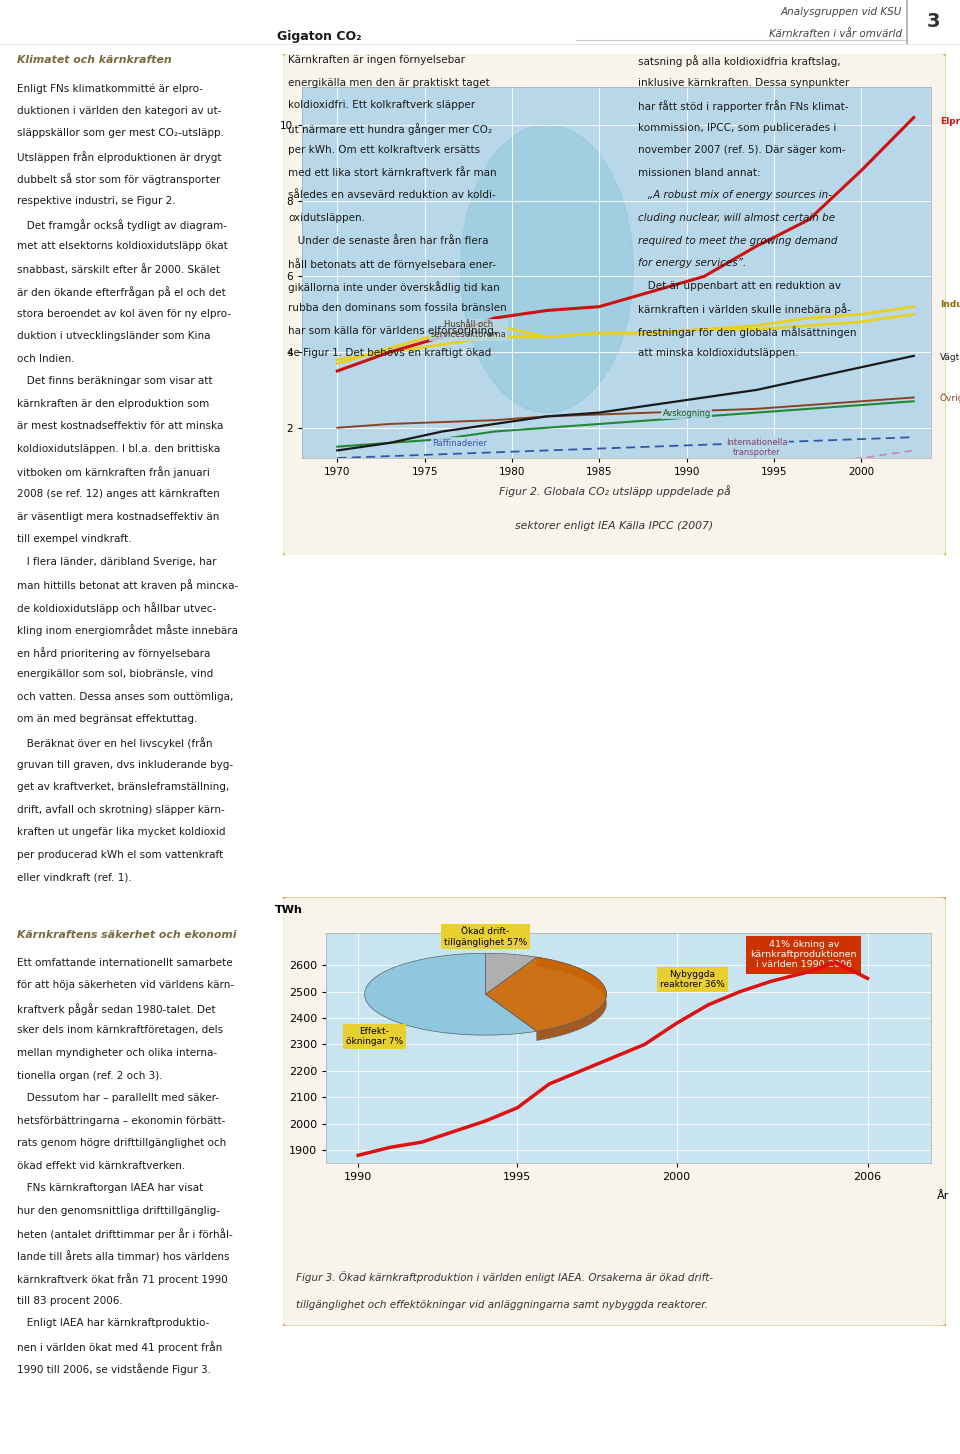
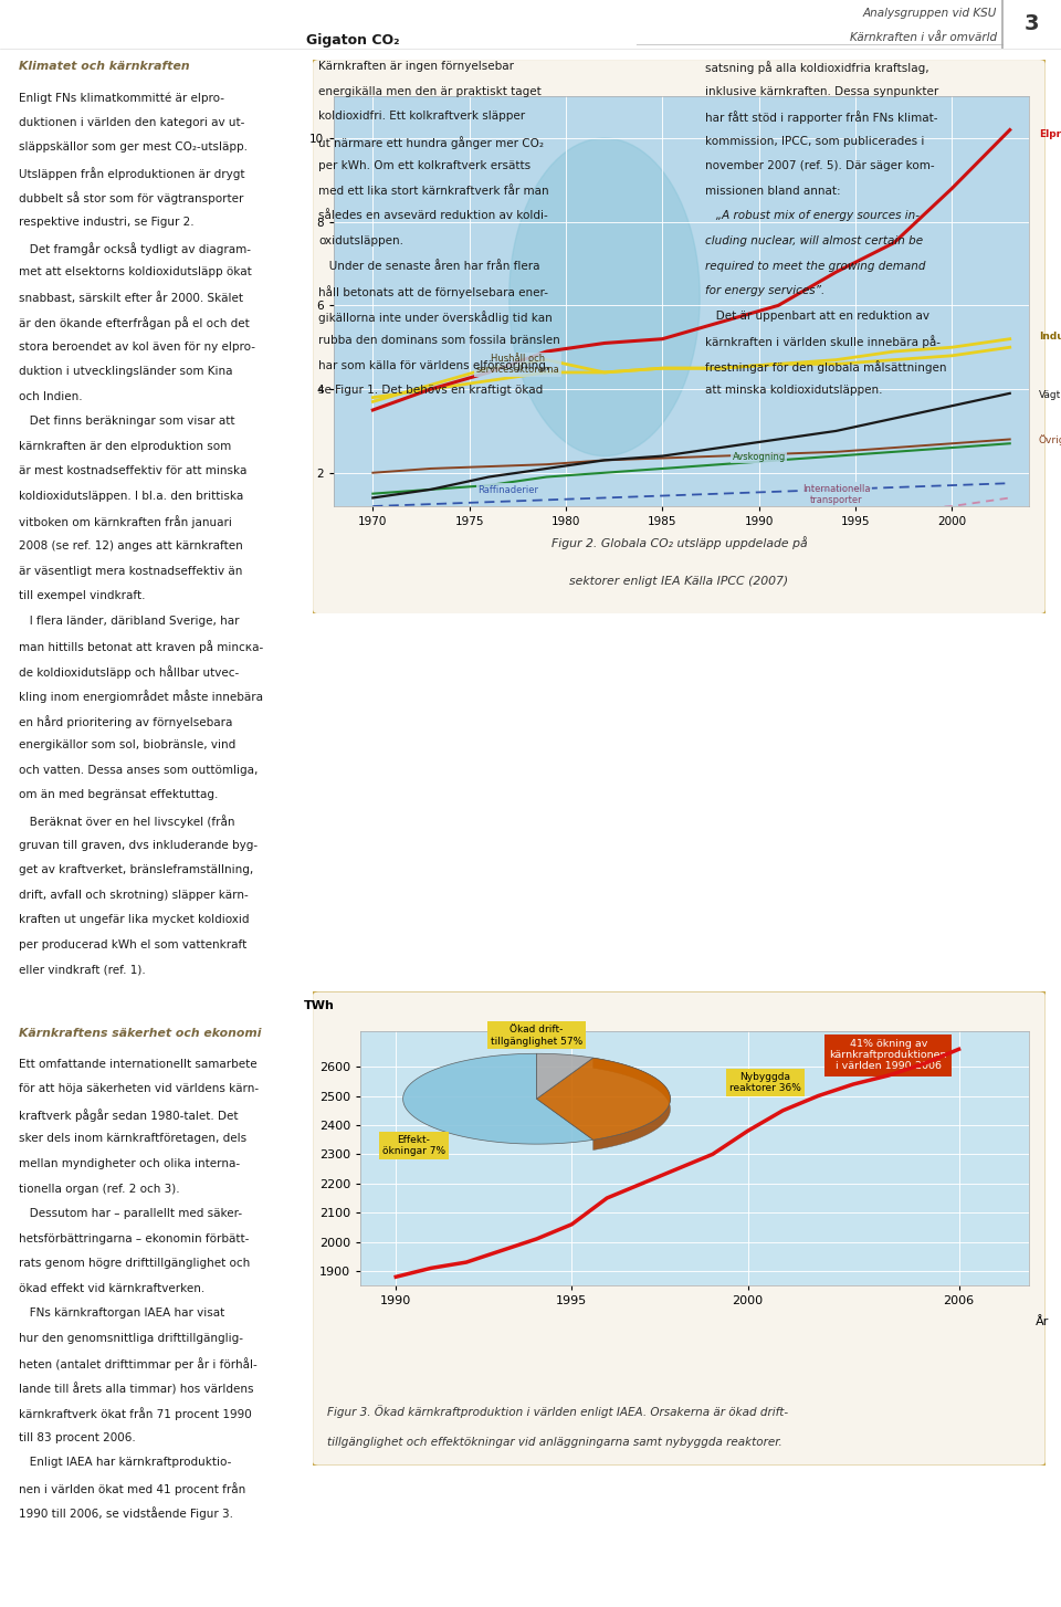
2006: 2550 -> 2660
